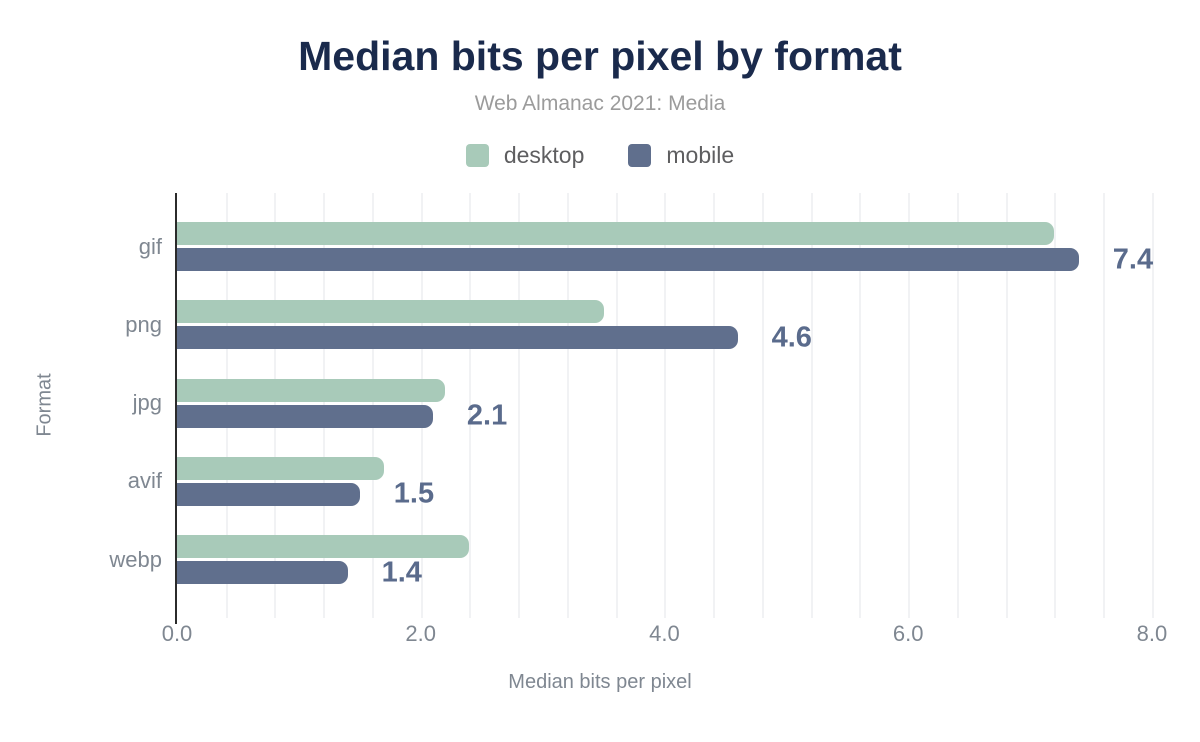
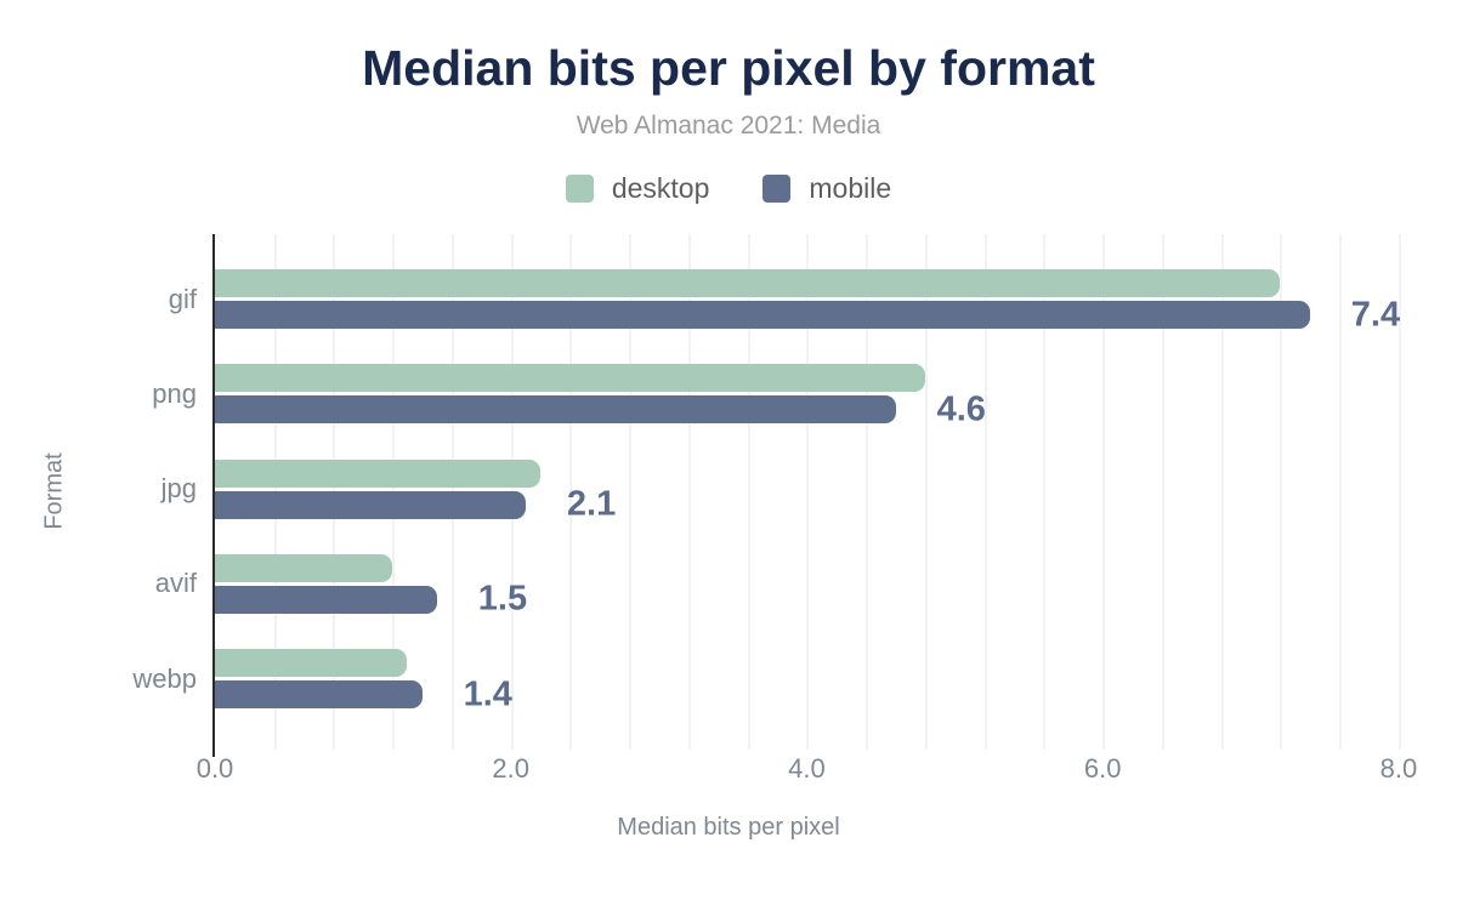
desktop/png: 3.5 -> 4.8
desktop/avif: 1.7 -> 1.2
desktop/webp: 2.4 -> 1.3
